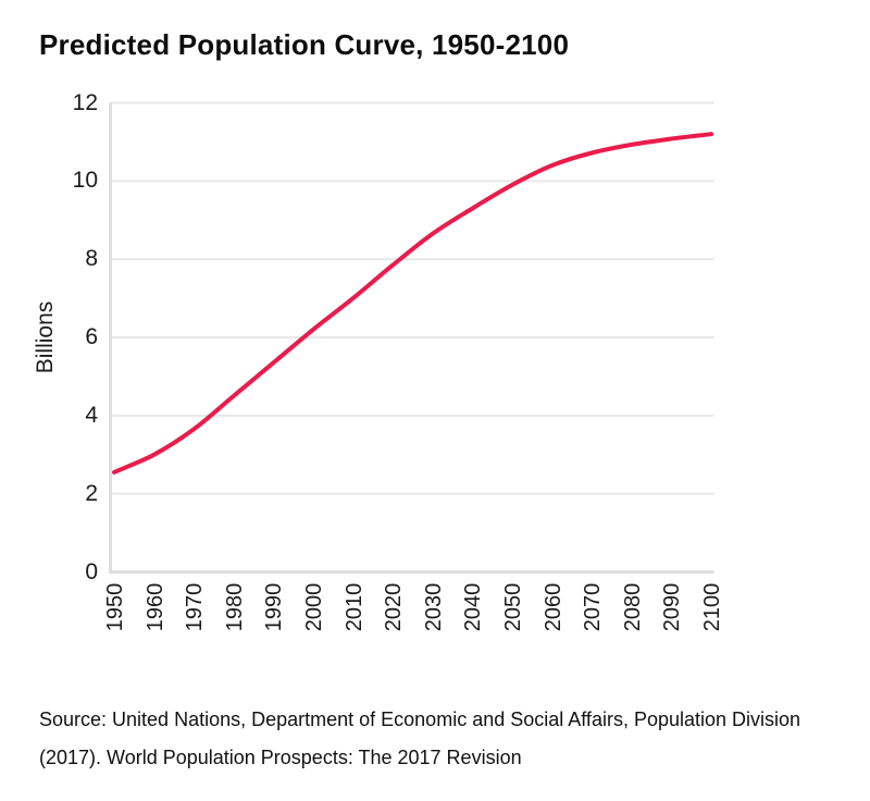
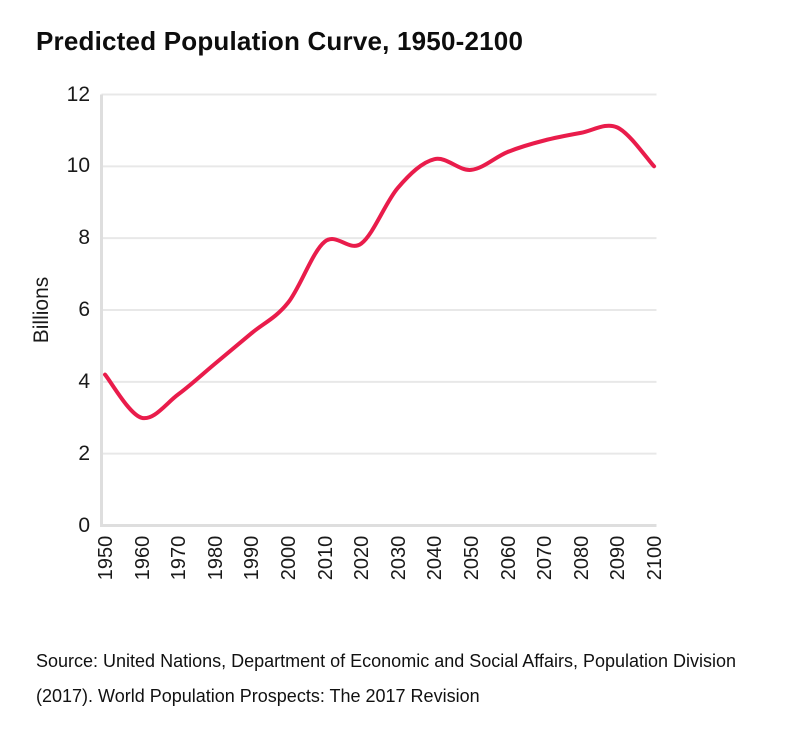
1950: 2.5 -> 4.2
2010: 7.0 -> 7.9
2030: 8.7 -> 9.4
2040: 9.3 -> 10.2
2100: 11.2 -> 10.0
